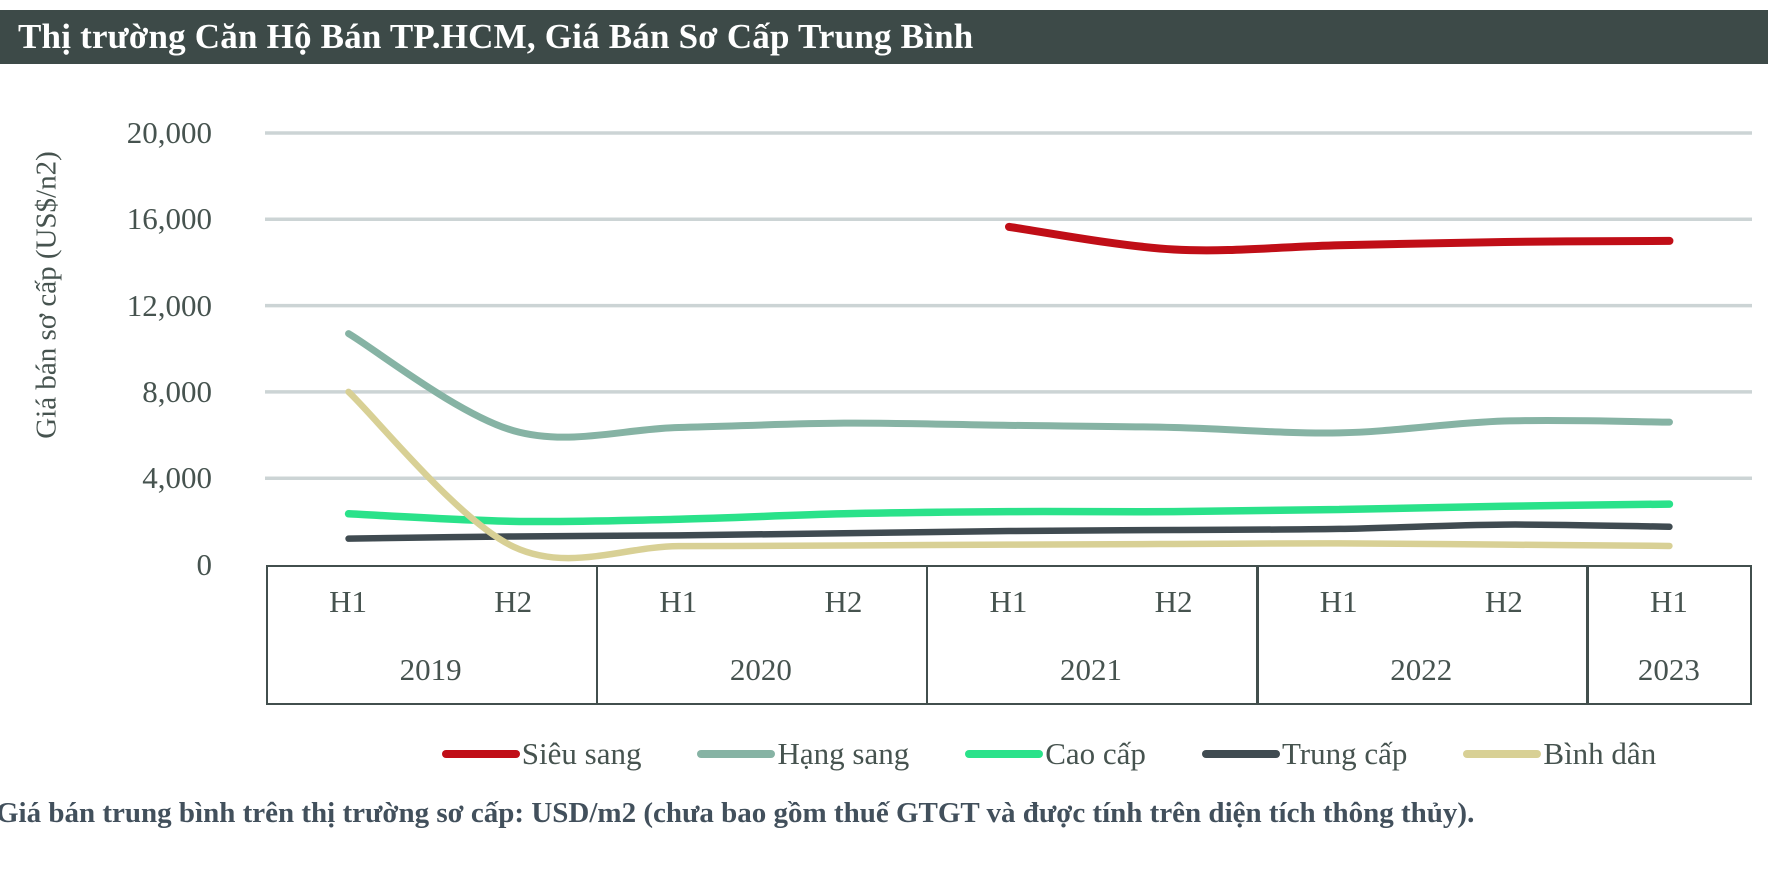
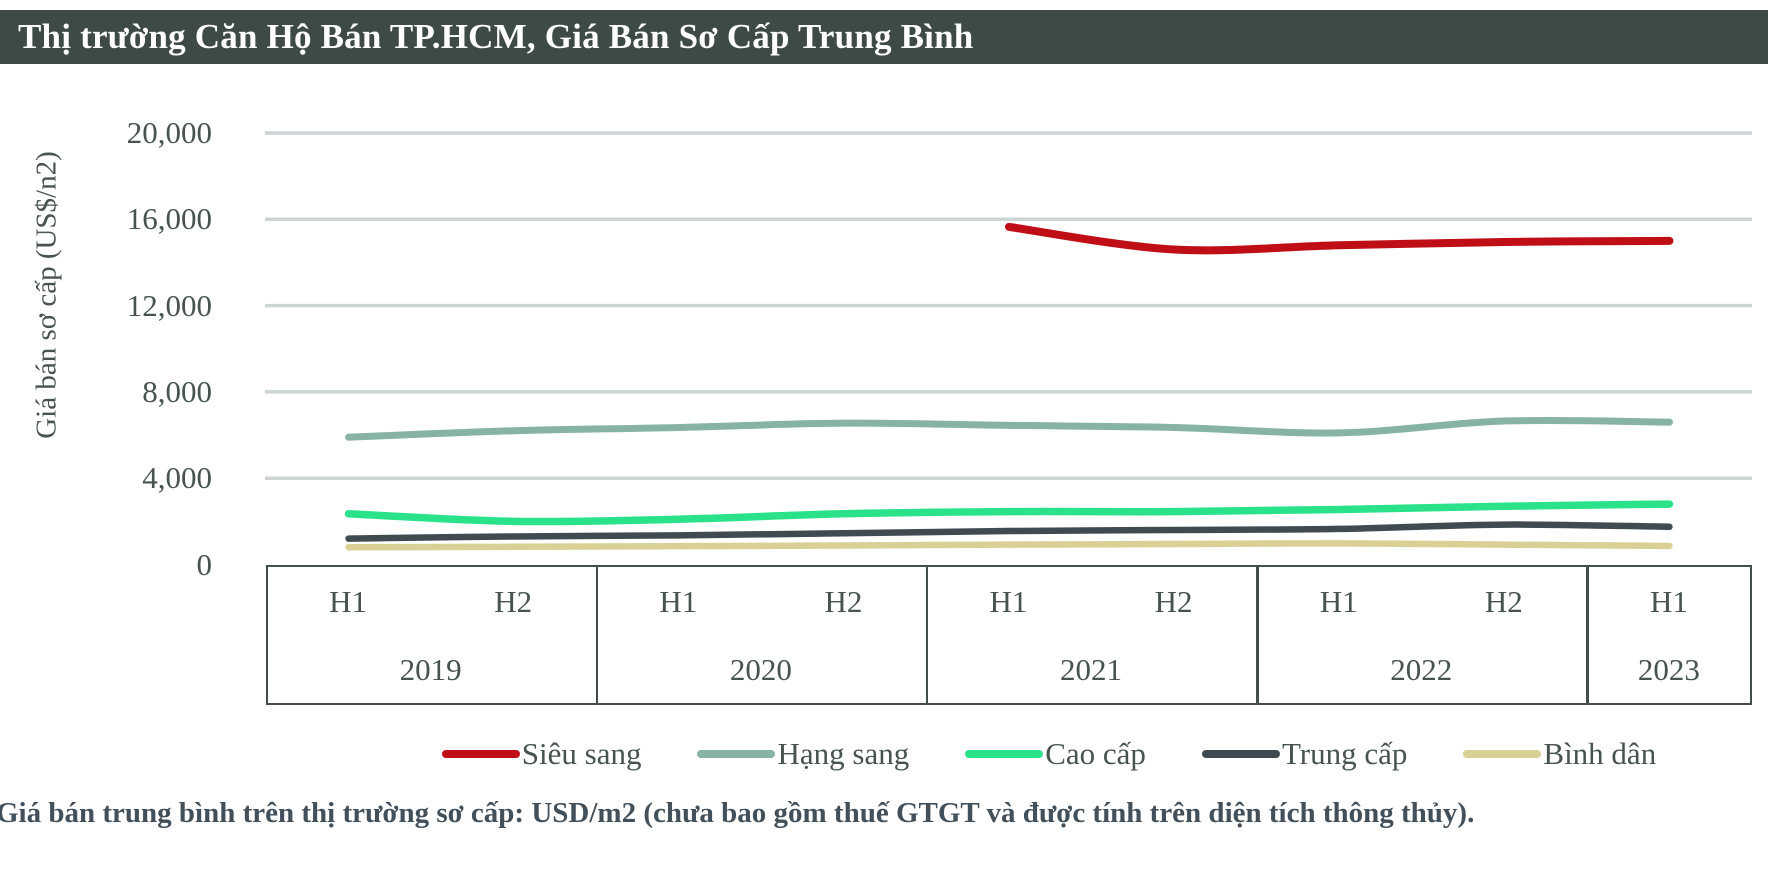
Hạng sang/H1 2019: 10700 -> 5900
Bình dân/H1 2019: 8000 -> 800
